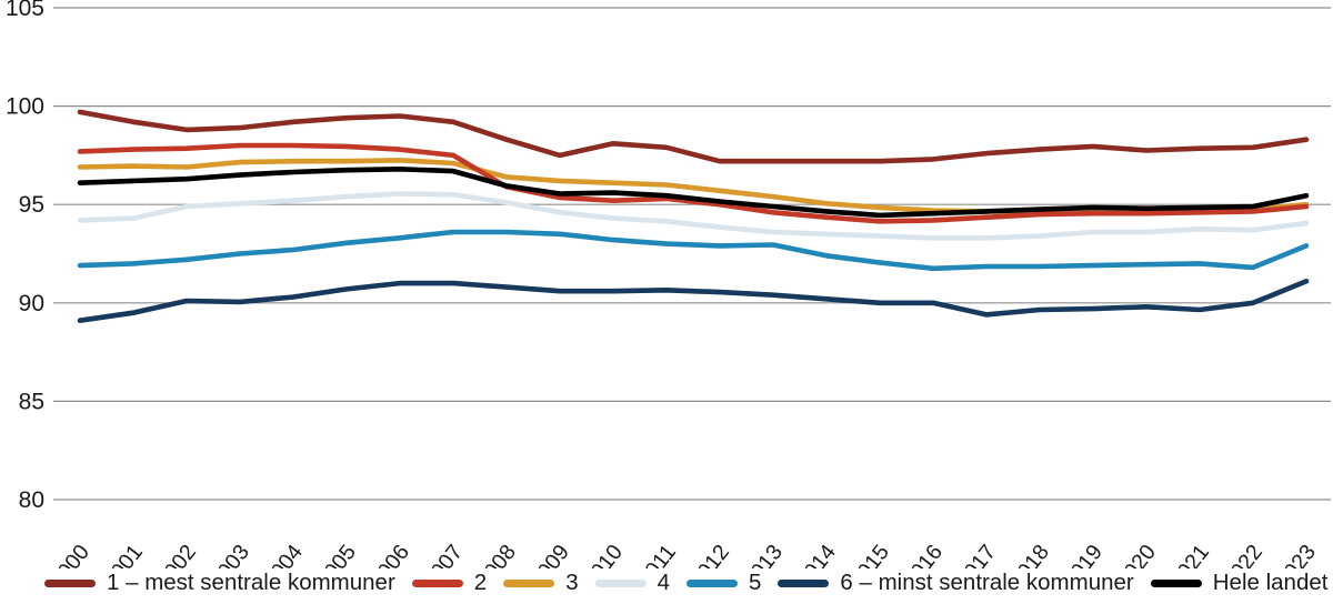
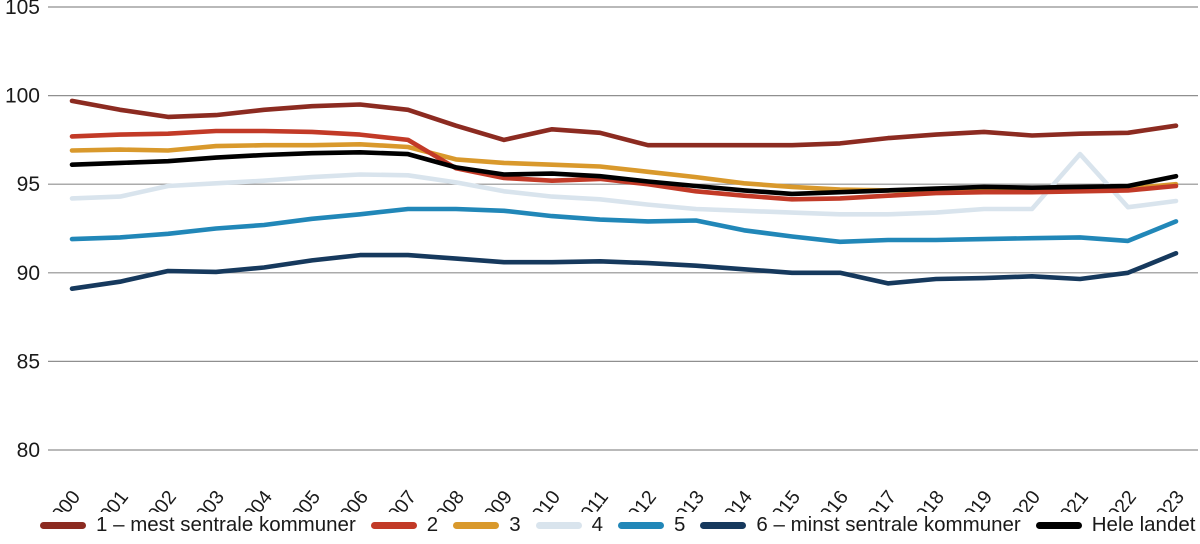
4/2021: 93.8 -> 96.7
